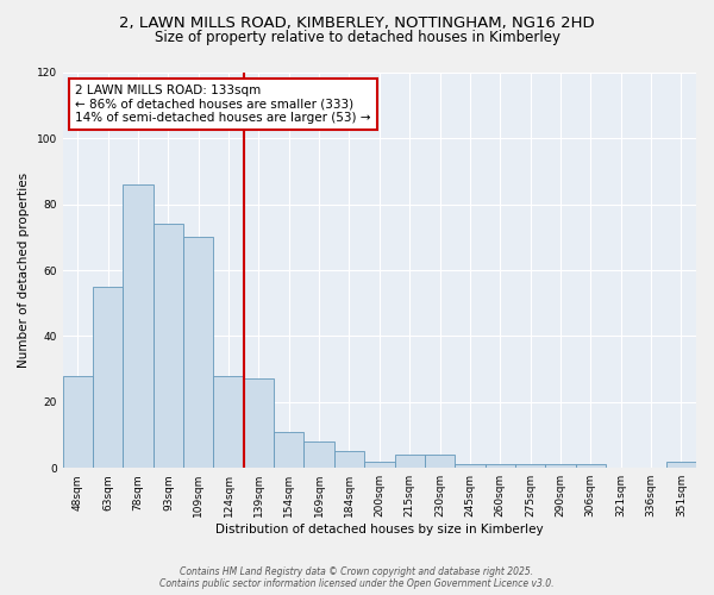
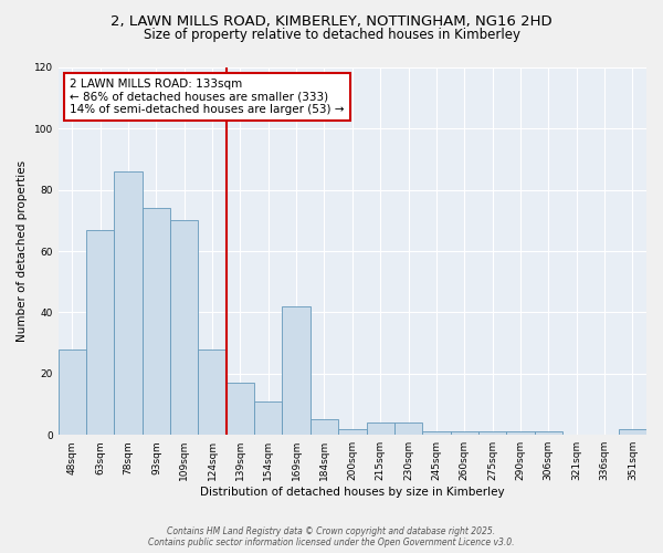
63sqm: 55 -> 67
139sqm: 27 -> 17
169sqm: 8 -> 42
